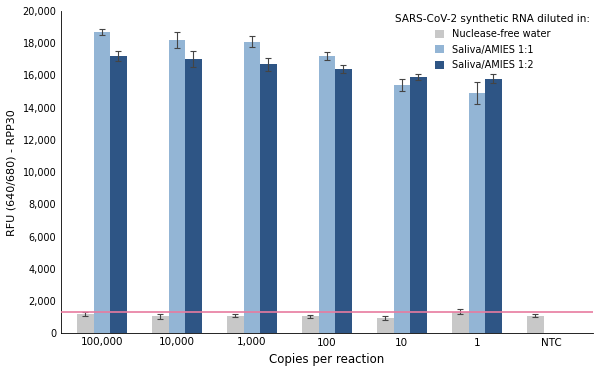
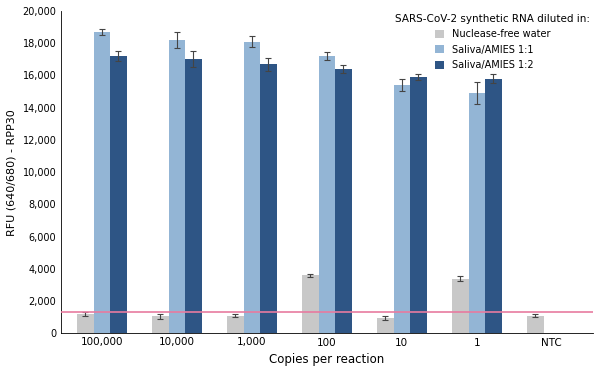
Nuclease-free water/100: 1,000 -> 3,600
Nuclease-free water/1: 1,400 -> 3,400
